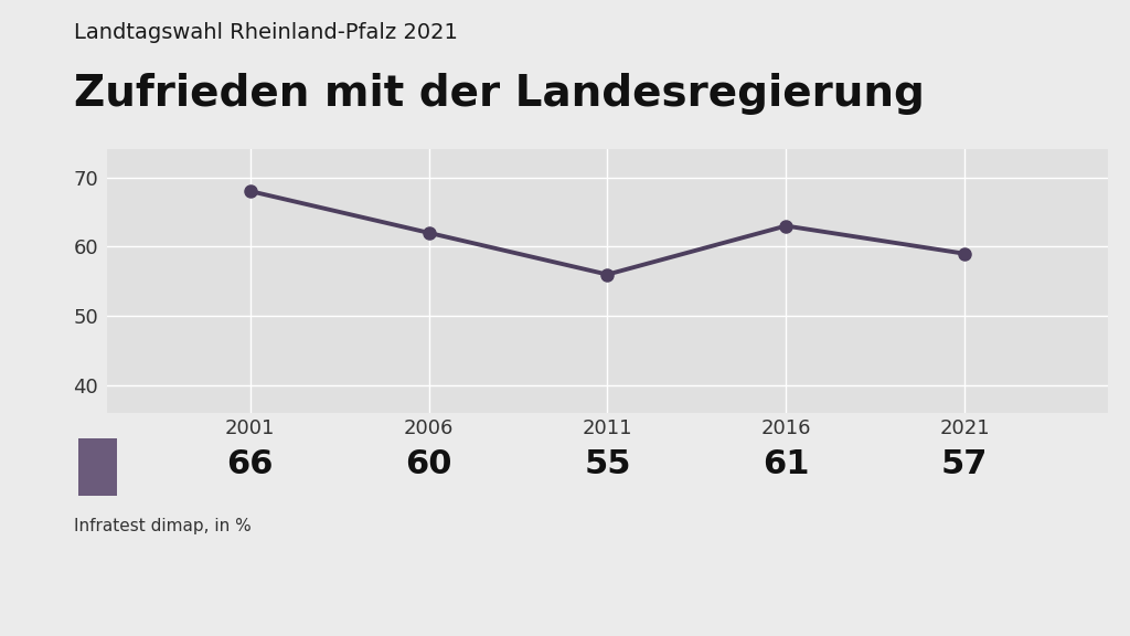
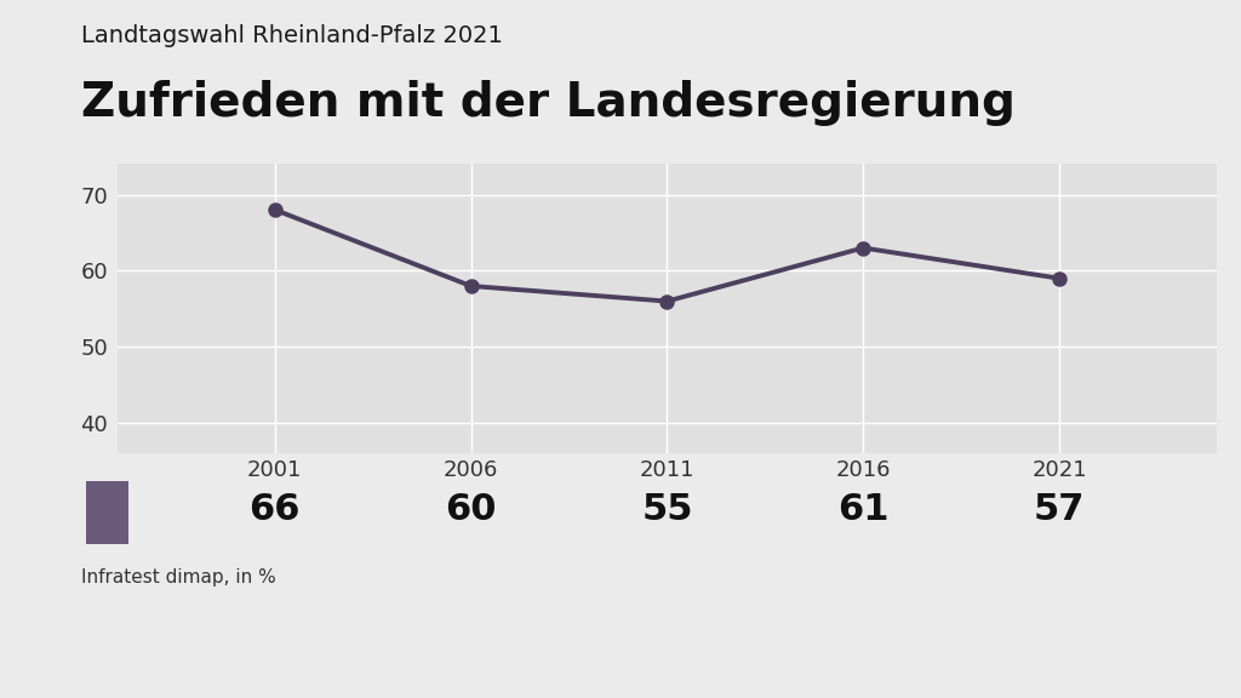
2006: 62 -> 58
